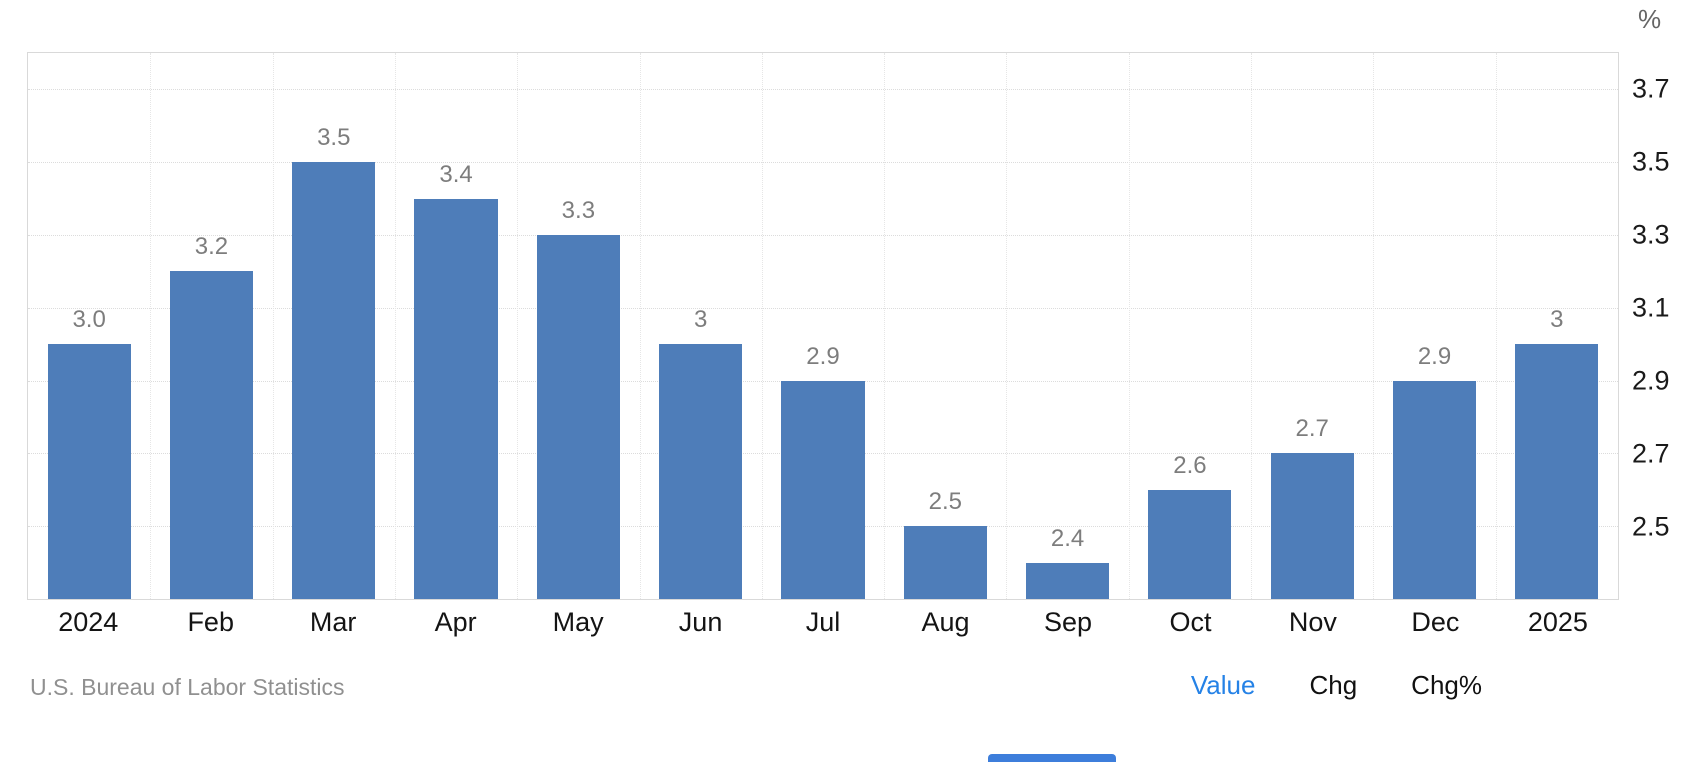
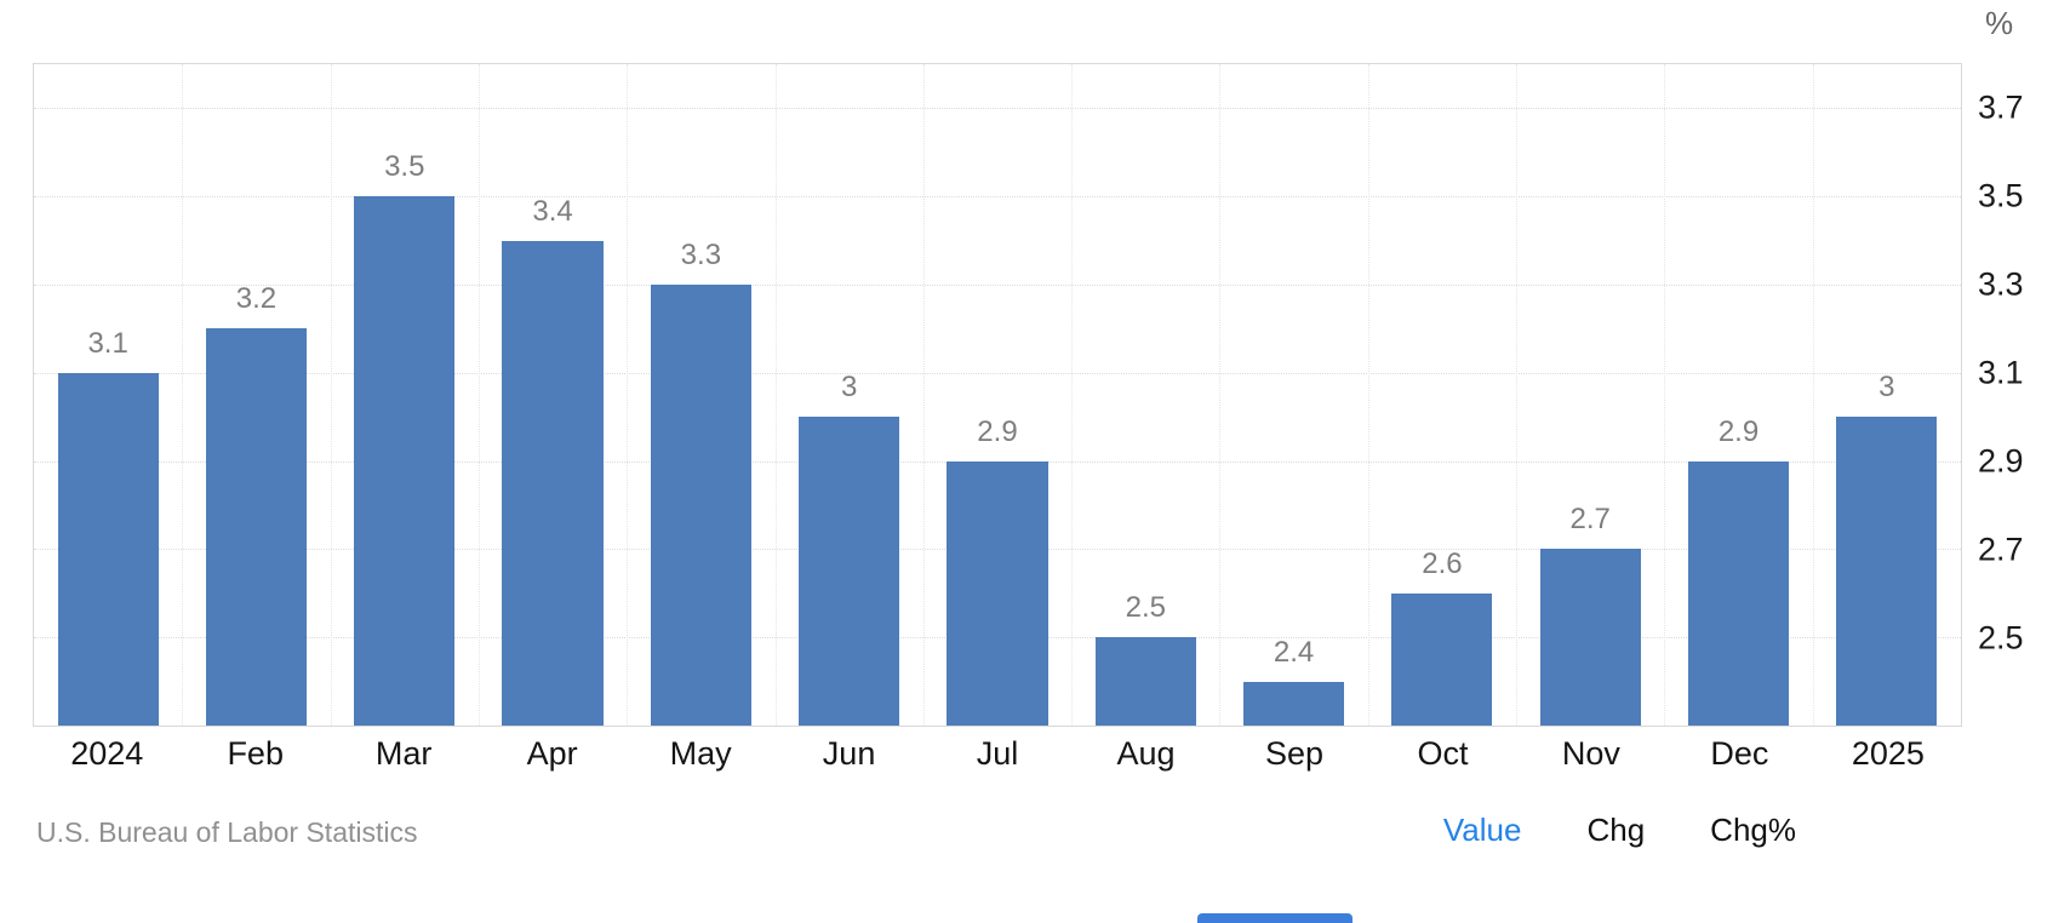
2024: 3.0 -> 3.1
